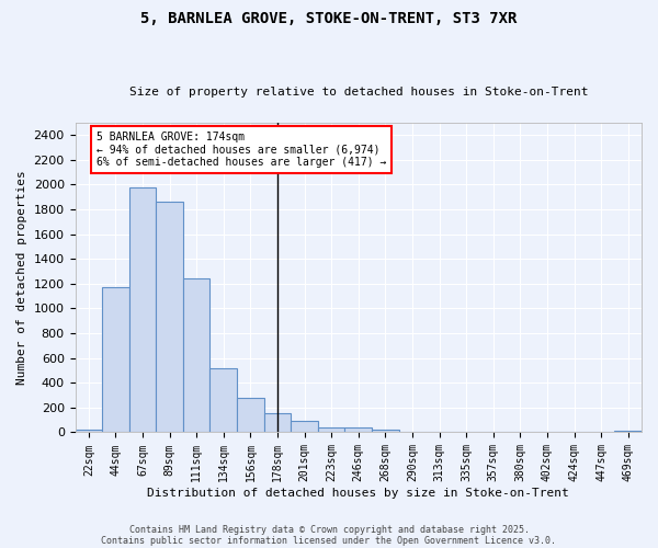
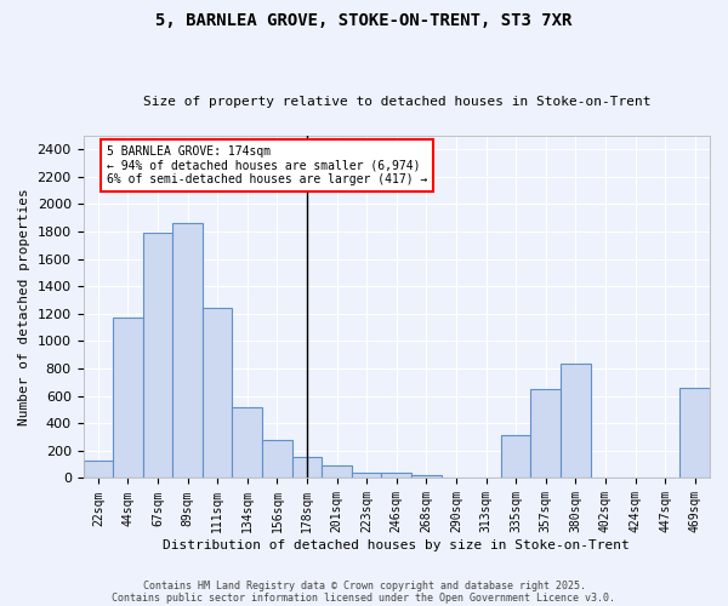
22sqm: 20 -> 130
67sqm: 1980 -> 1790
335sqm: 0 -> 310
357sqm: 0 -> 650
380sqm: 0 -> 840
469sqm: 10 -> 660
